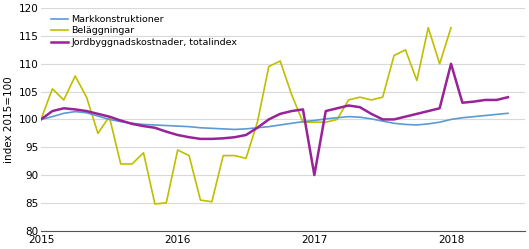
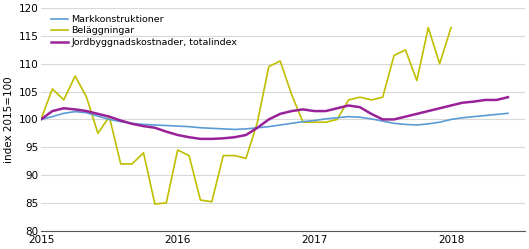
Jordbyggnadskostnader, totalindex/2017: 90.0 -> 101.5
Jordbyggnadskostnader, totalindex/2018: 110.0 -> 102.5
